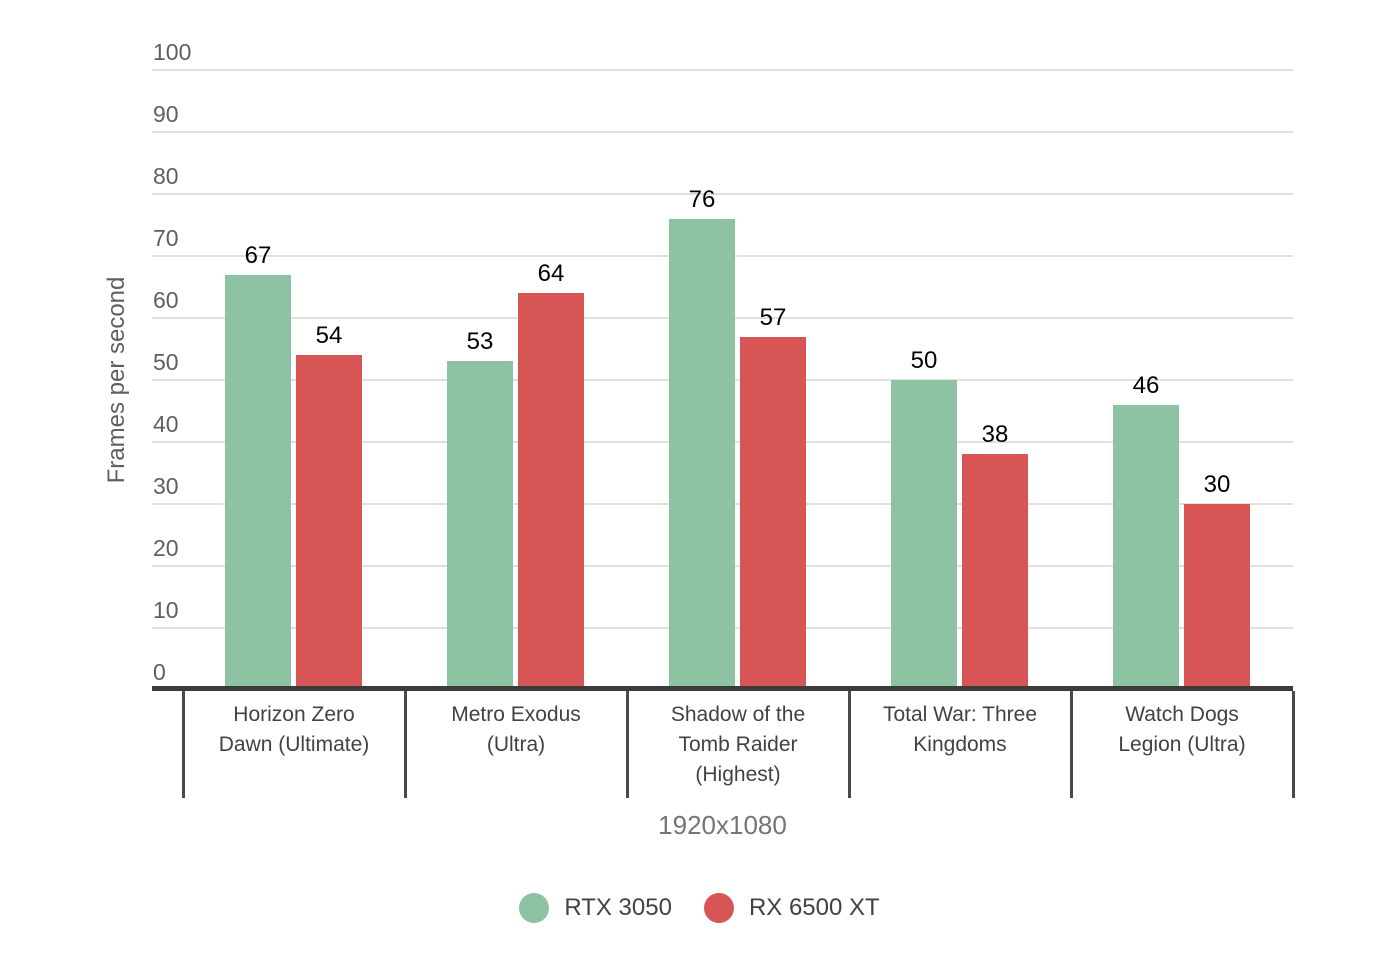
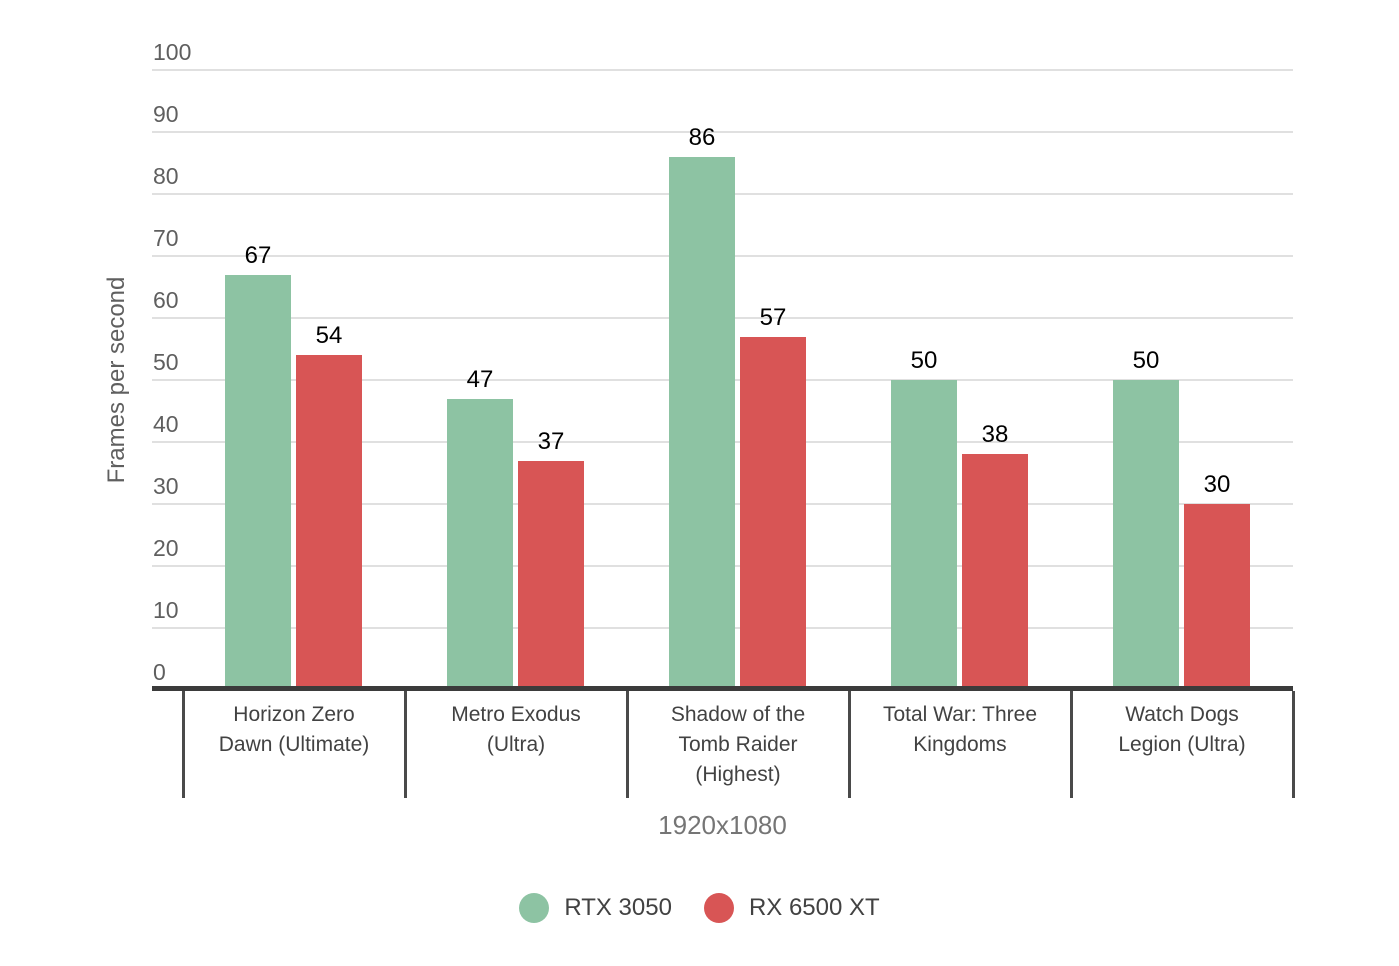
RTX 3050/Metro Exodus (Ultra): 53 -> 47
RX 6500 XT/Metro Exodus (Ultra): 64 -> 37
RTX 3050/Shadow of the Tomb Raider (Highest): 76 -> 86
RTX 3050/Watch Dogs Legion (Ultra): 46 -> 50
